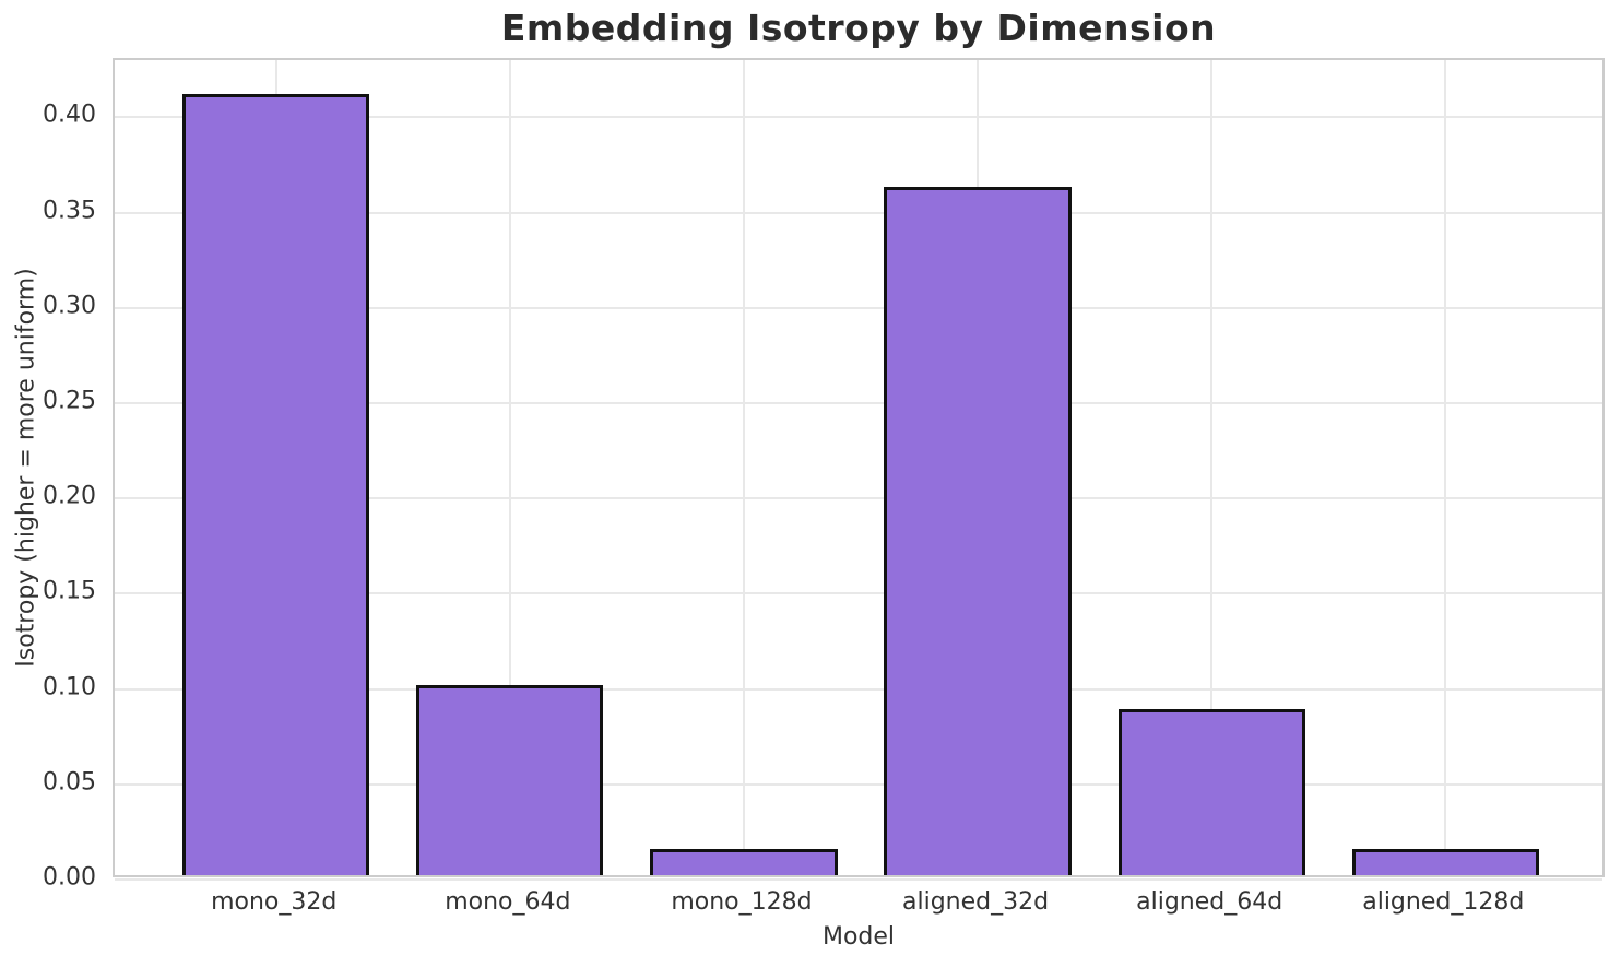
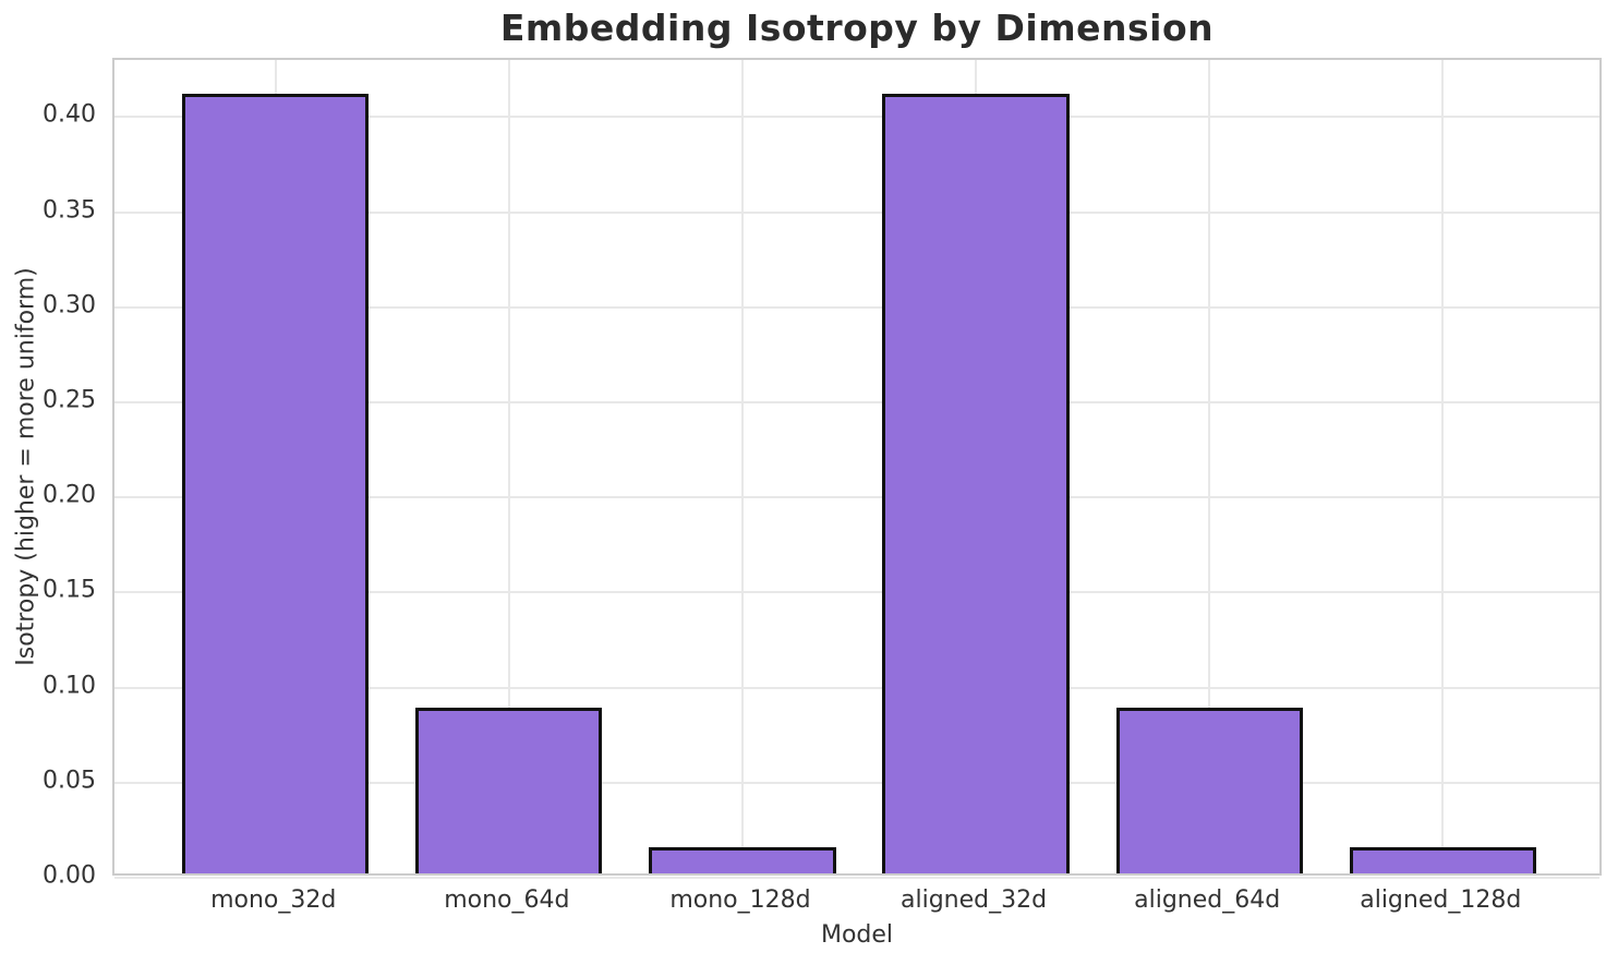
mono_64d: 0.100 -> 0.087
aligned_32d: 0.361 -> 0.410
